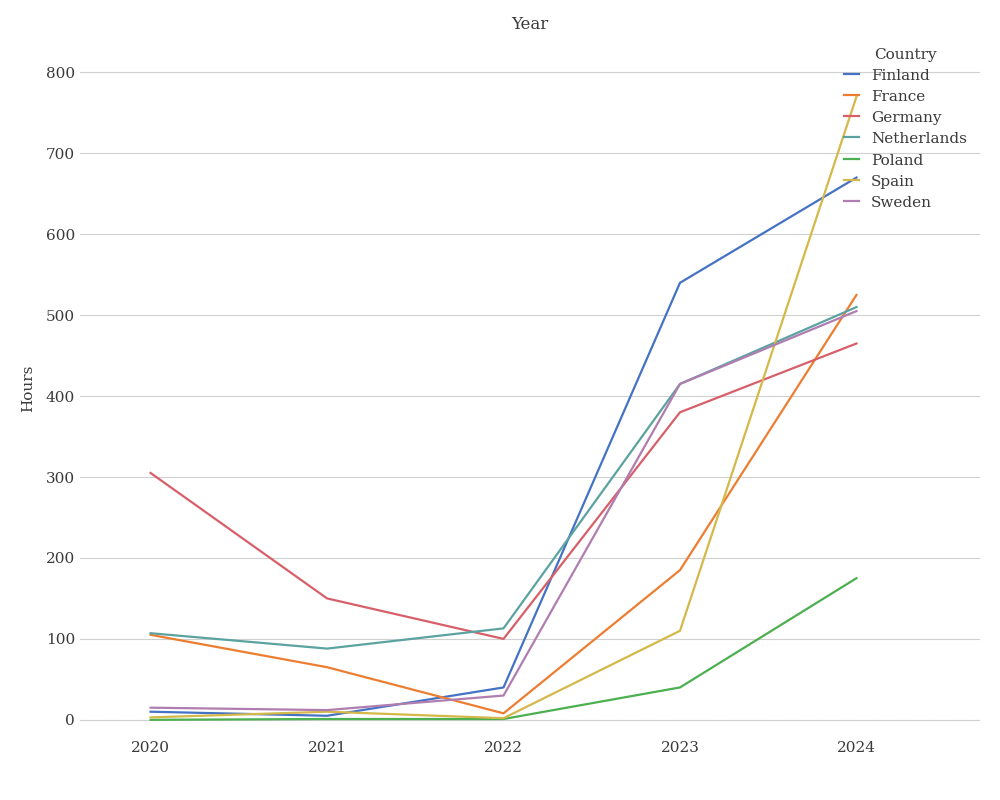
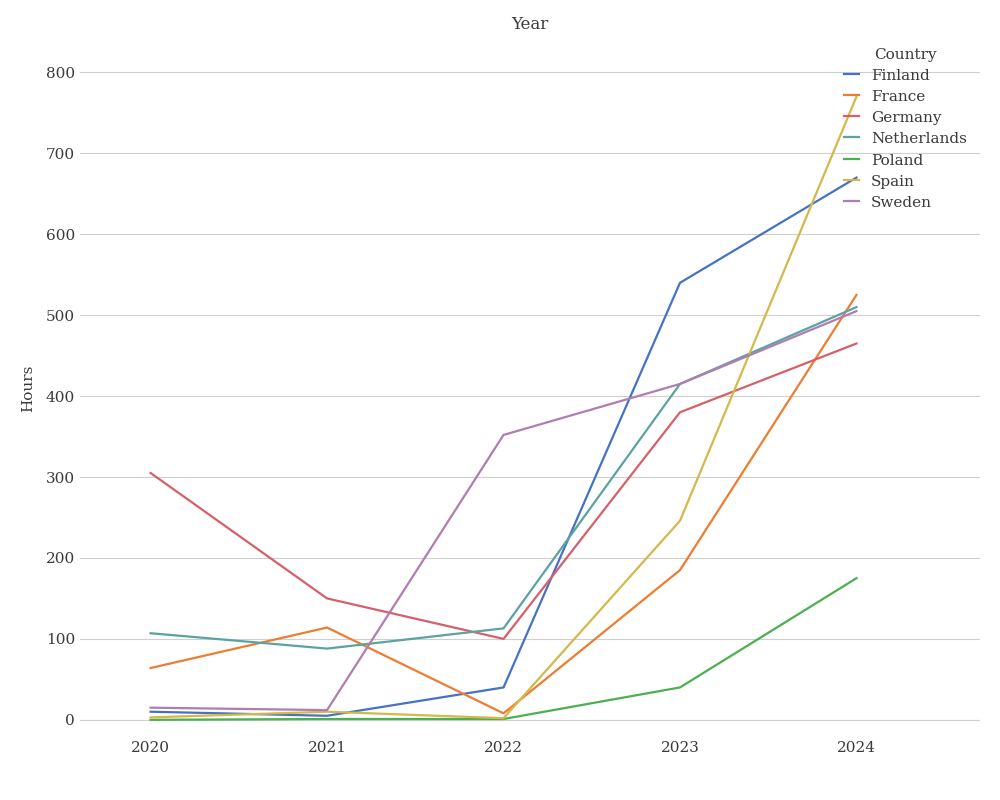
France/2020: 105 -> 64
France/2021: 65 -> 114
Sweden/2022: 30 -> 352
Spain/2023: 110 -> 246
